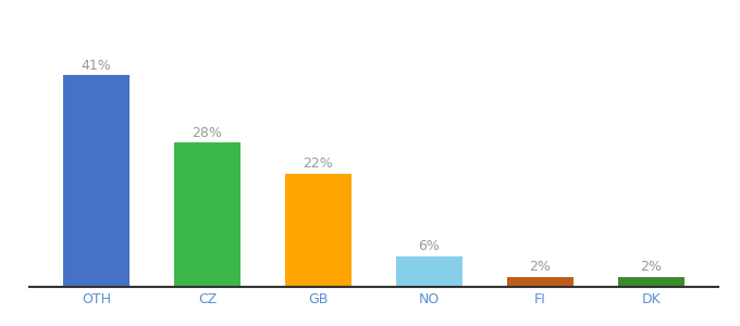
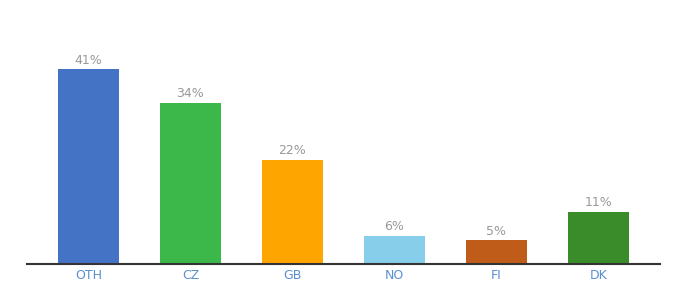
CZ: 28% -> 34%
FI: 2% -> 5%
DK: 2% -> 11%
